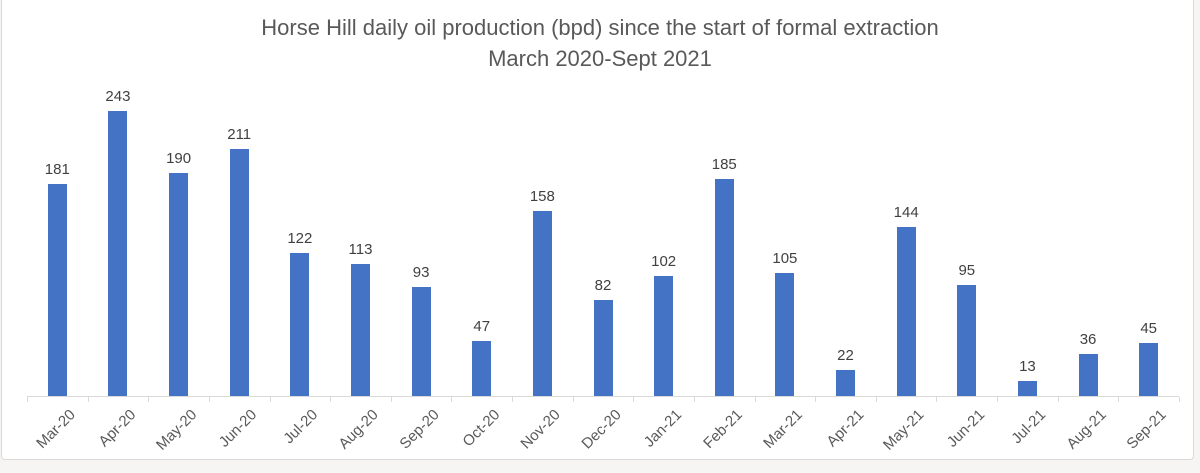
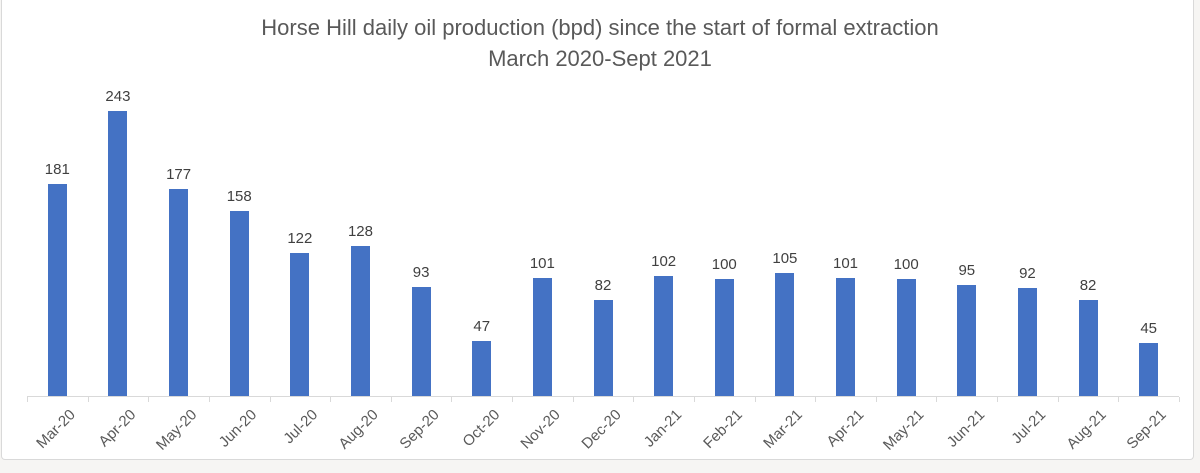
May-20: 190 -> 177
Jun-20: 211 -> 158
Aug-20: 113 -> 128
Nov-20: 158 -> 101
Feb-21: 185 -> 100
Apr-21: 22 -> 101
May-21: 144 -> 100
Jul-21: 13 -> 92
Aug-21: 36 -> 82
